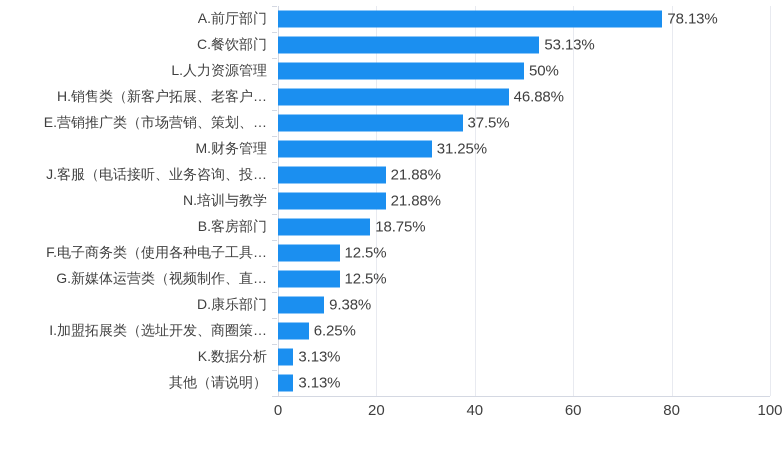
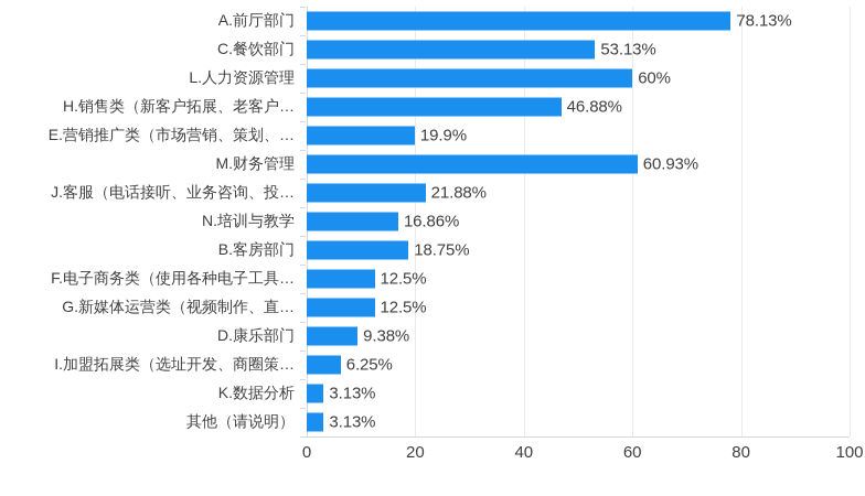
L.人力资源管理: 50% -> 60%
E.营销推广类（市场营销、策划、…: 37.5% -> 19.9%
M.财务管理: 31.25% -> 60.93%
N.培训与教学: 21.88% -> 16.86%
